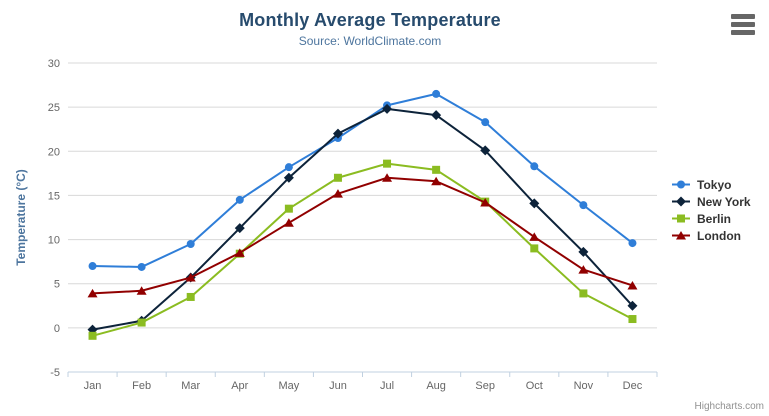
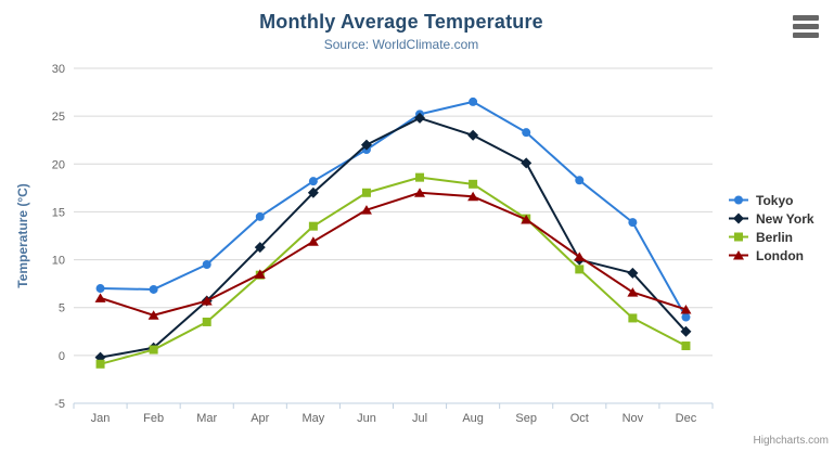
London/Jan: 4 -> 6
New York/Aug: 24 -> 23
New York/Oct: 14 -> 10
Tokyo/Dec: 10 -> 4
